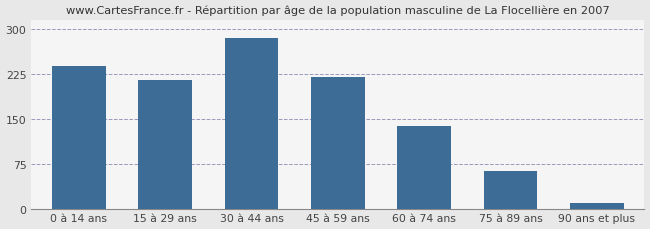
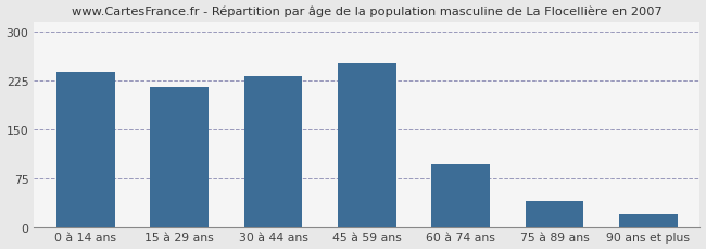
30 à 44 ans: 285 -> 232
45 à 59 ans: 220 -> 252
60 à 74 ans: 138 -> 96
75 à 89 ans: 62 -> 40
90 ans et plus: 10 -> 20
